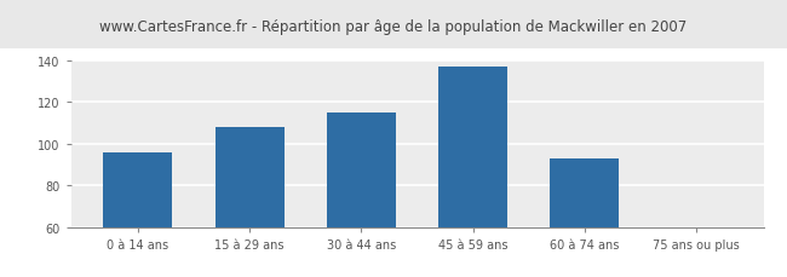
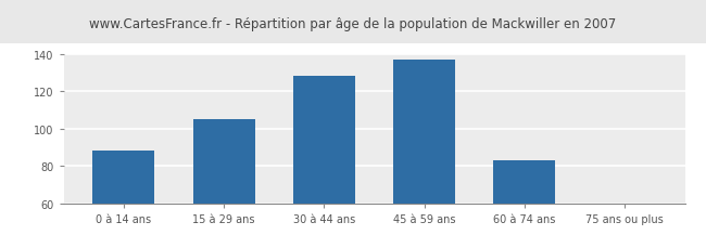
0 à 14 ans: 96 -> 88
15 à 29 ans: 108 -> 105
30 à 44 ans: 115 -> 128
60 à 74 ans: 93 -> 83
